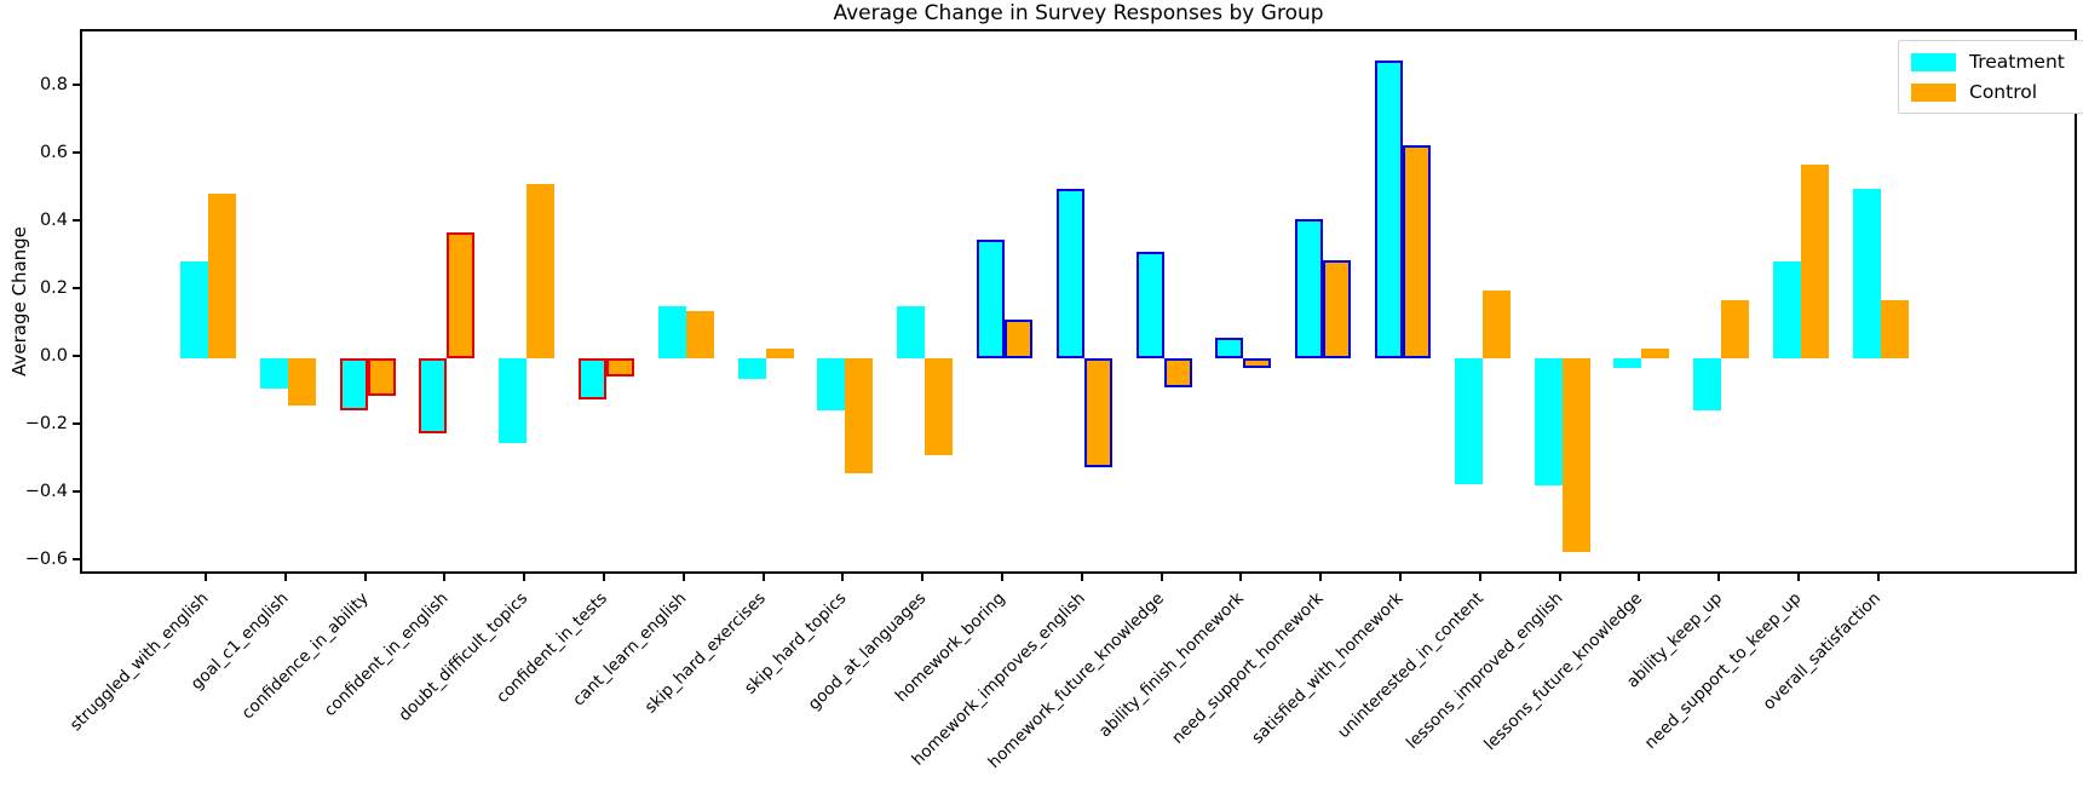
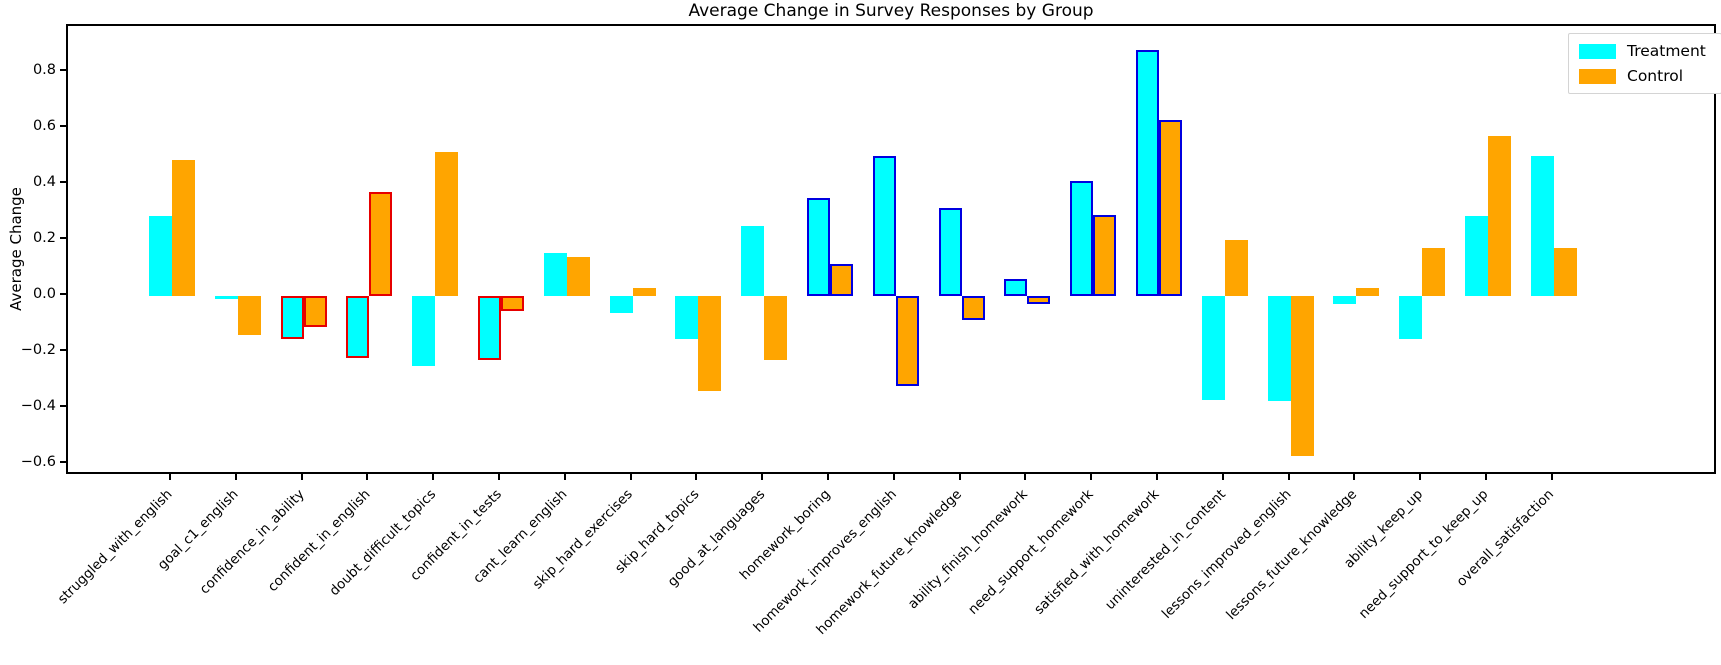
Treatment/goal_c1_english: -0.09 -> -0.01
Treatment/confident_in_tests: -0.12 -> -0.23
Treatment/good_at_languages: 0.15 -> 0.25
Control/good_at_languages: -0.28 -> -0.23
